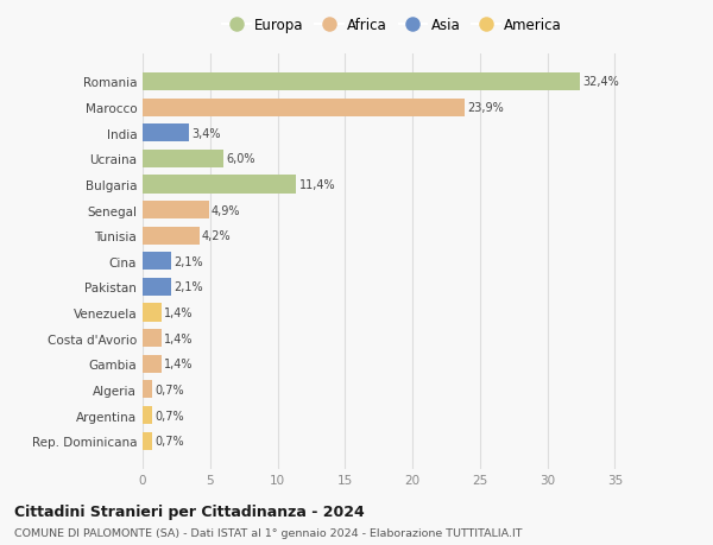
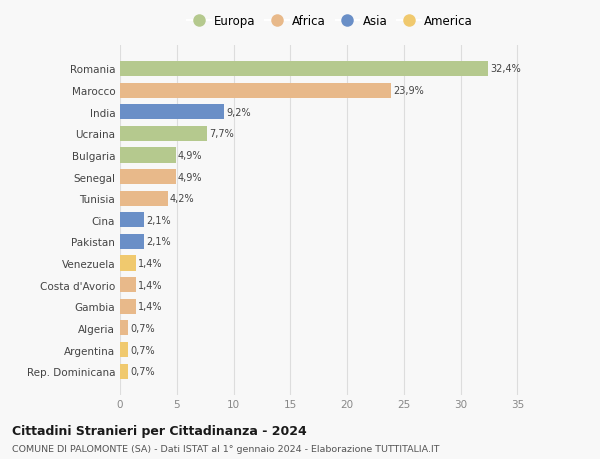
India: 3,4% -> 9,2%
Ucraina: 6,0% -> 7,7%
Bulgaria: 11,4% -> 4,9%
